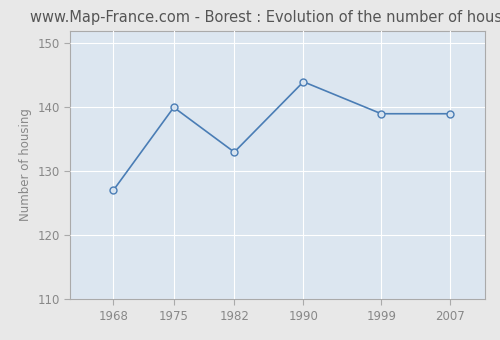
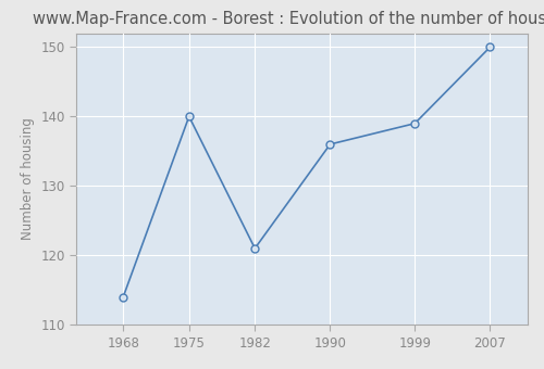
1968: 127 -> 114
1982: 133 -> 121
1990: 144 -> 136
2007: 139 -> 150
